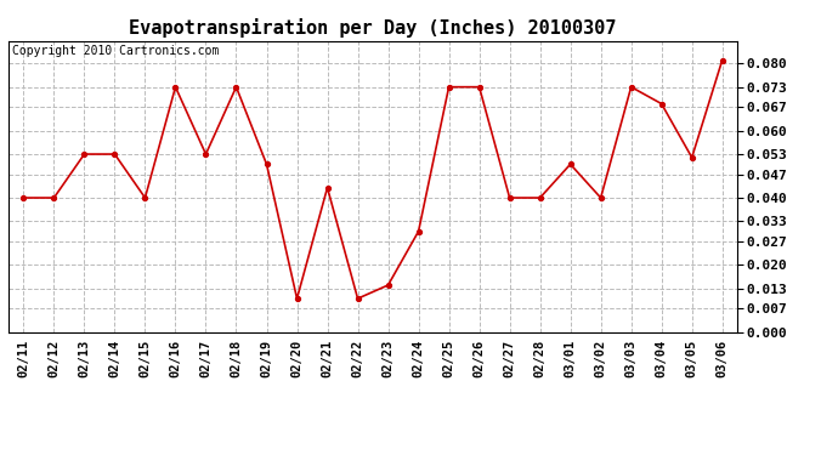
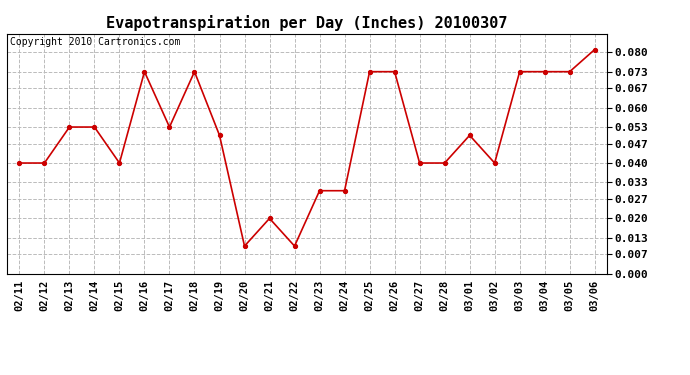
02/21: 0.043 -> 0.020
02/23: 0.014 -> 0.030
03/04: 0.068 -> 0.073
03/05: 0.052 -> 0.073
